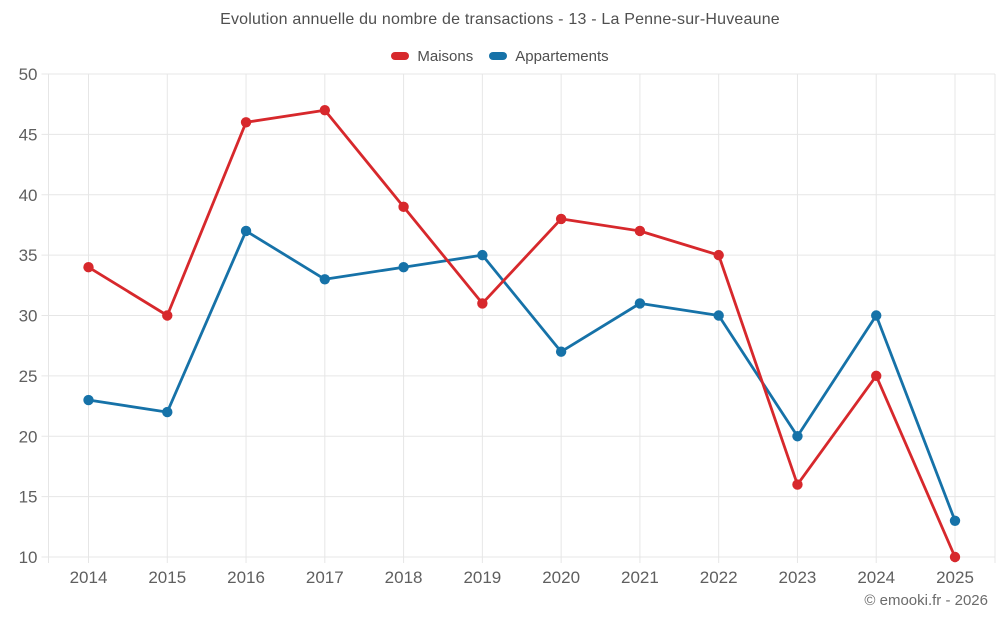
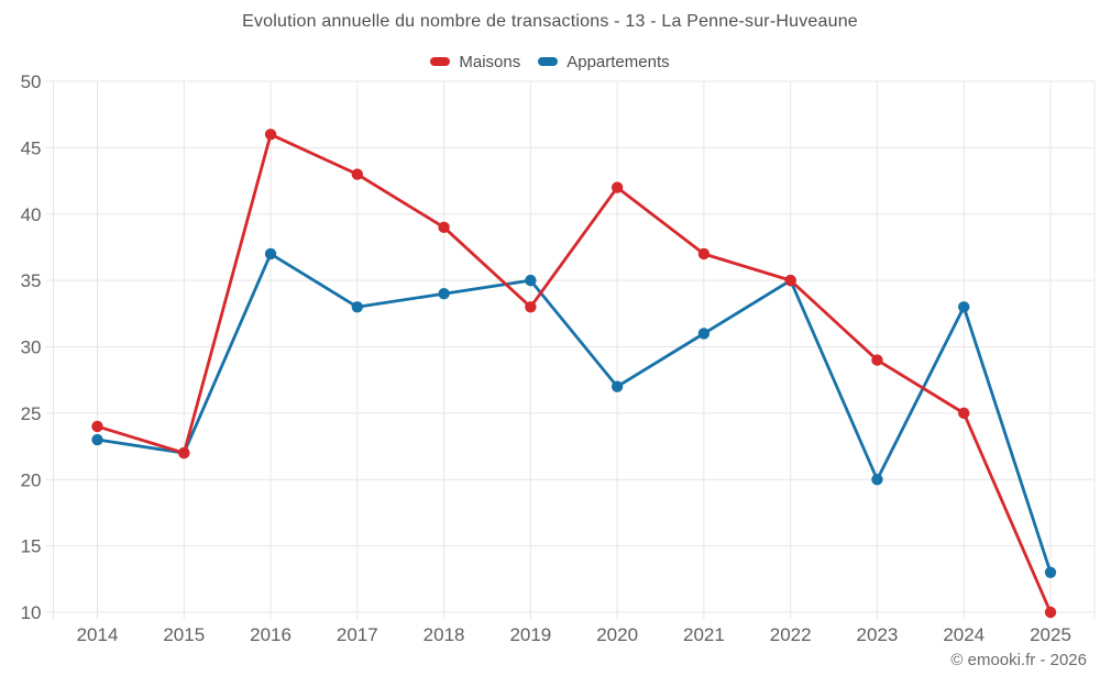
Maisons/2014: 34 -> 24
Maisons/2015: 30 -> 22
Maisons/2017: 47 -> 43
Maisons/2019: 31 -> 33
Maisons/2020: 38 -> 42
Appartements/2022: 30 -> 35
Maisons/2023: 16 -> 29
Appartements/2024: 30 -> 33
